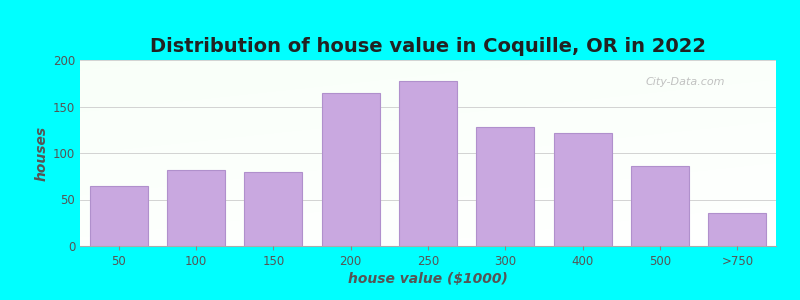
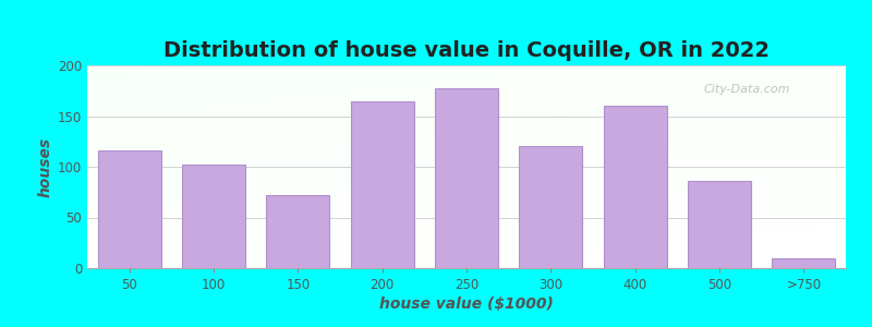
50: 65 -> 116
100: 82 -> 102
150: 80 -> 72
300: 128 -> 120
400: 122 -> 160
>750: 35 -> 10
